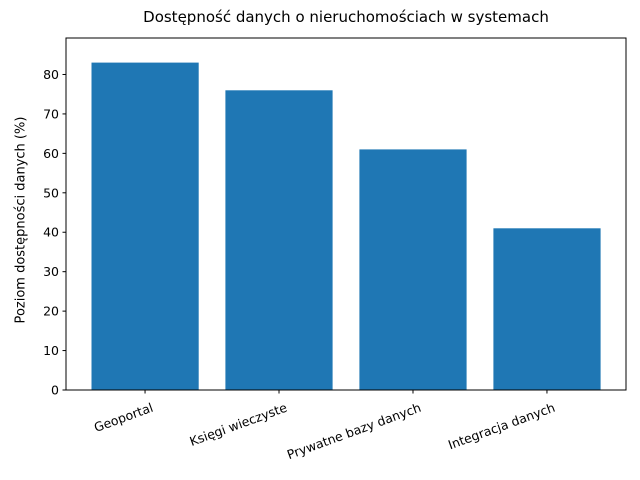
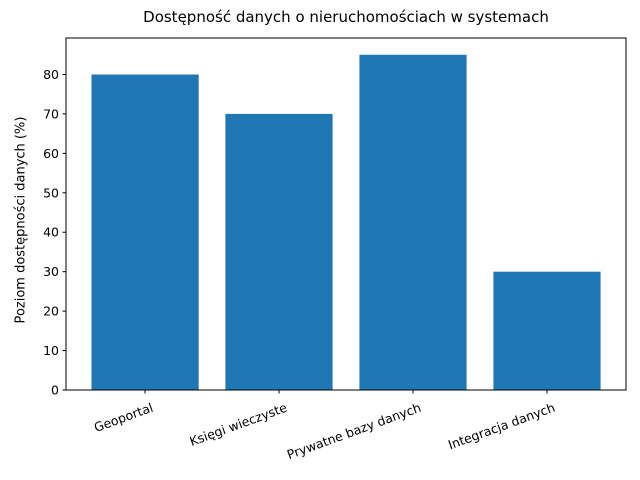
Geoportal: 83 -> 80
Księgi wieczyste: 76 -> 70
Prywatne bazy danych: 61 -> 85
Integracja danych: 41 -> 30
